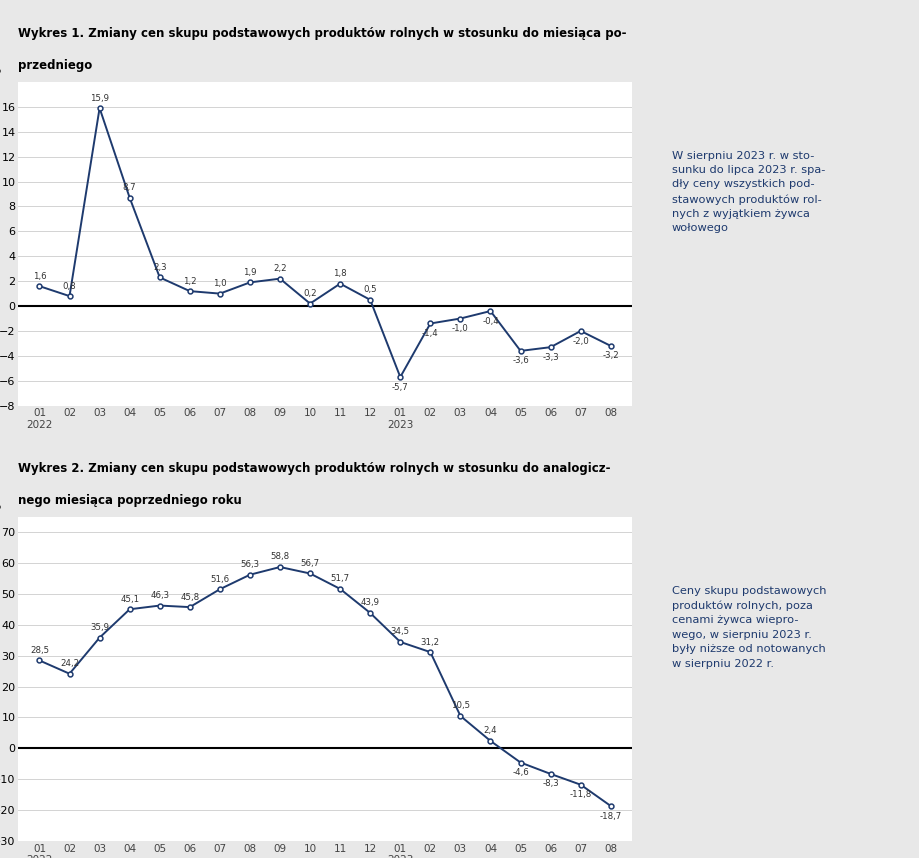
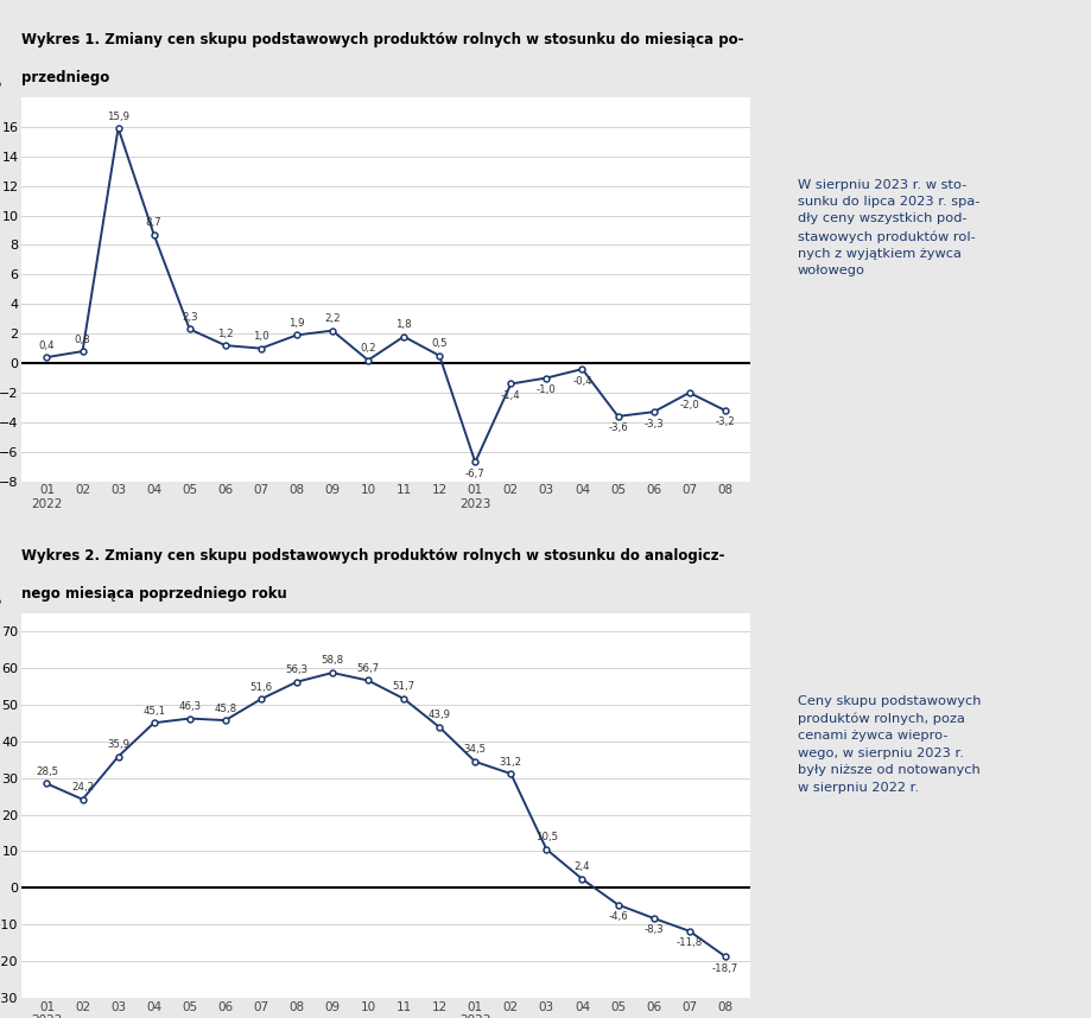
01 2022: 1,6 -> 0,4
01 2023: -5,7 -> -6,7
